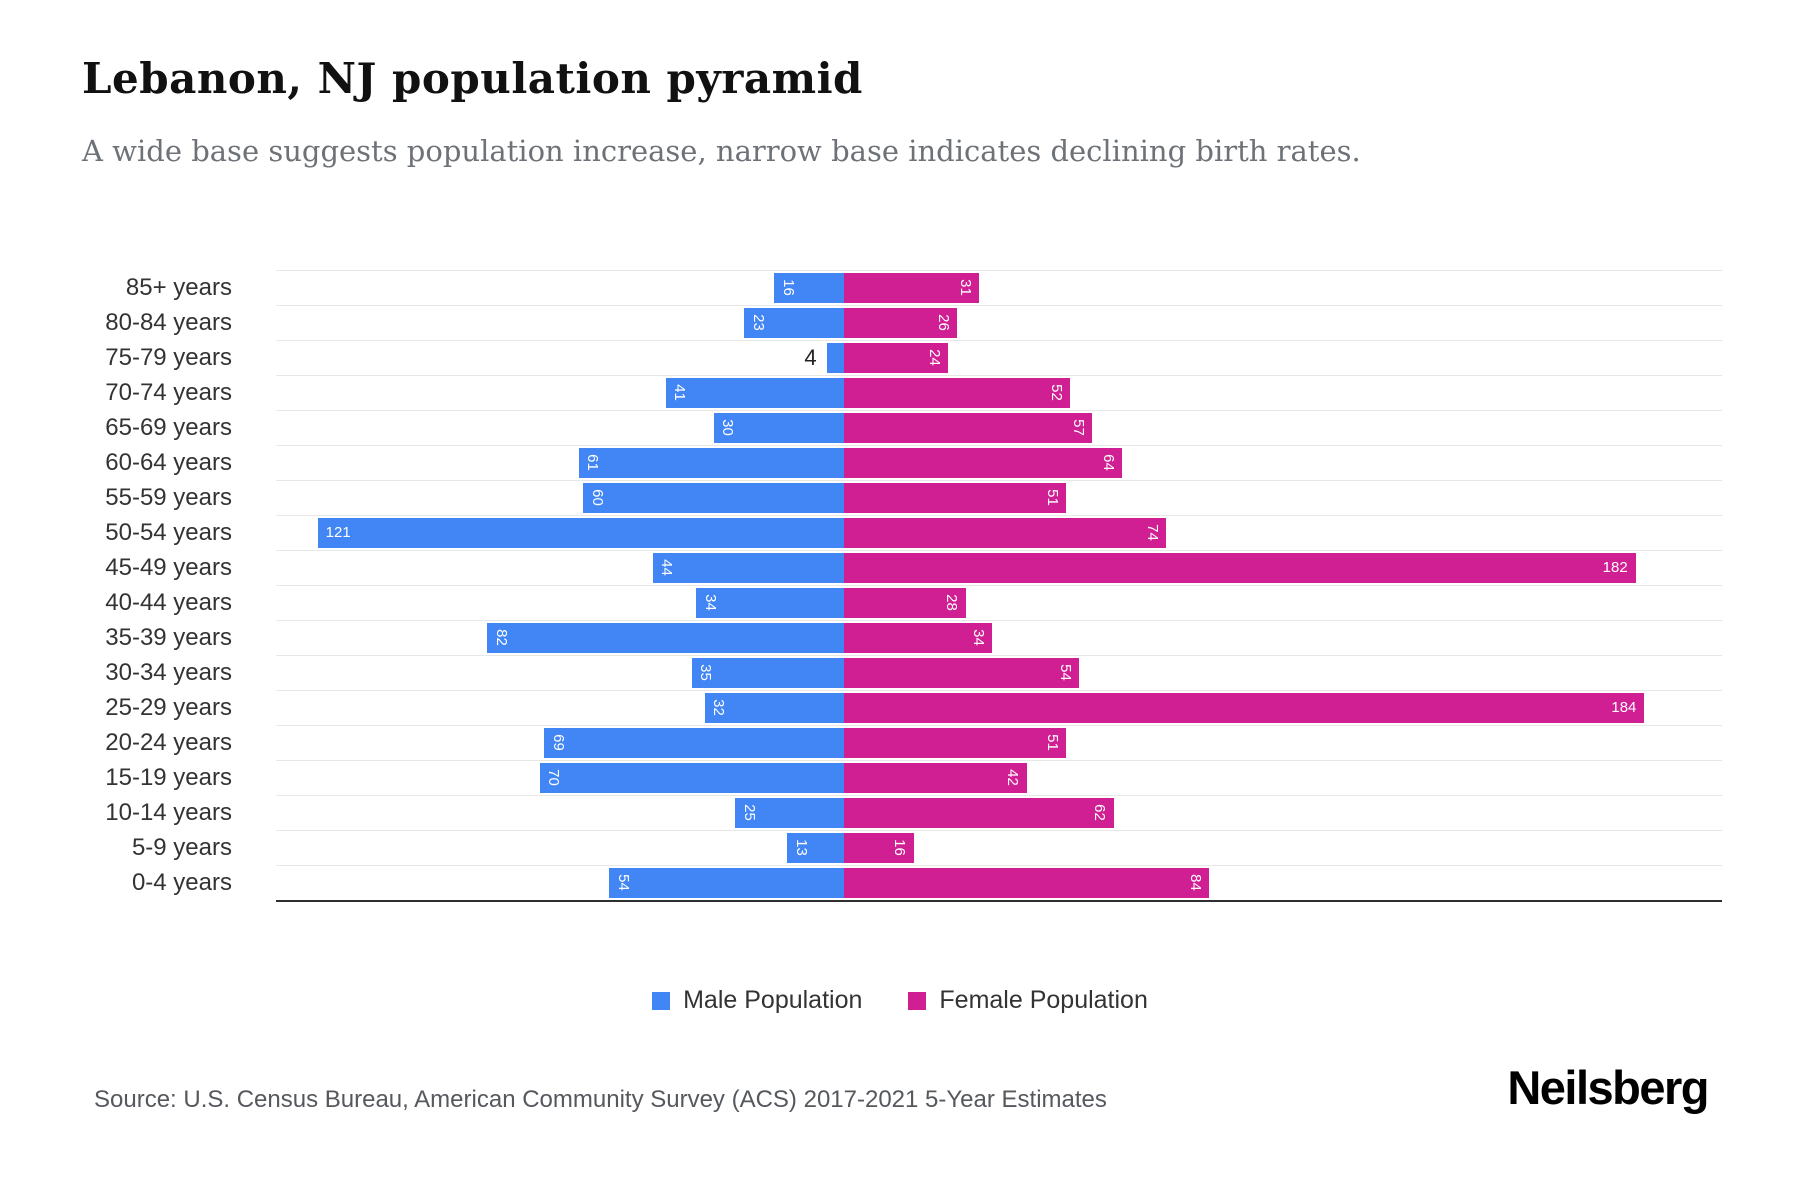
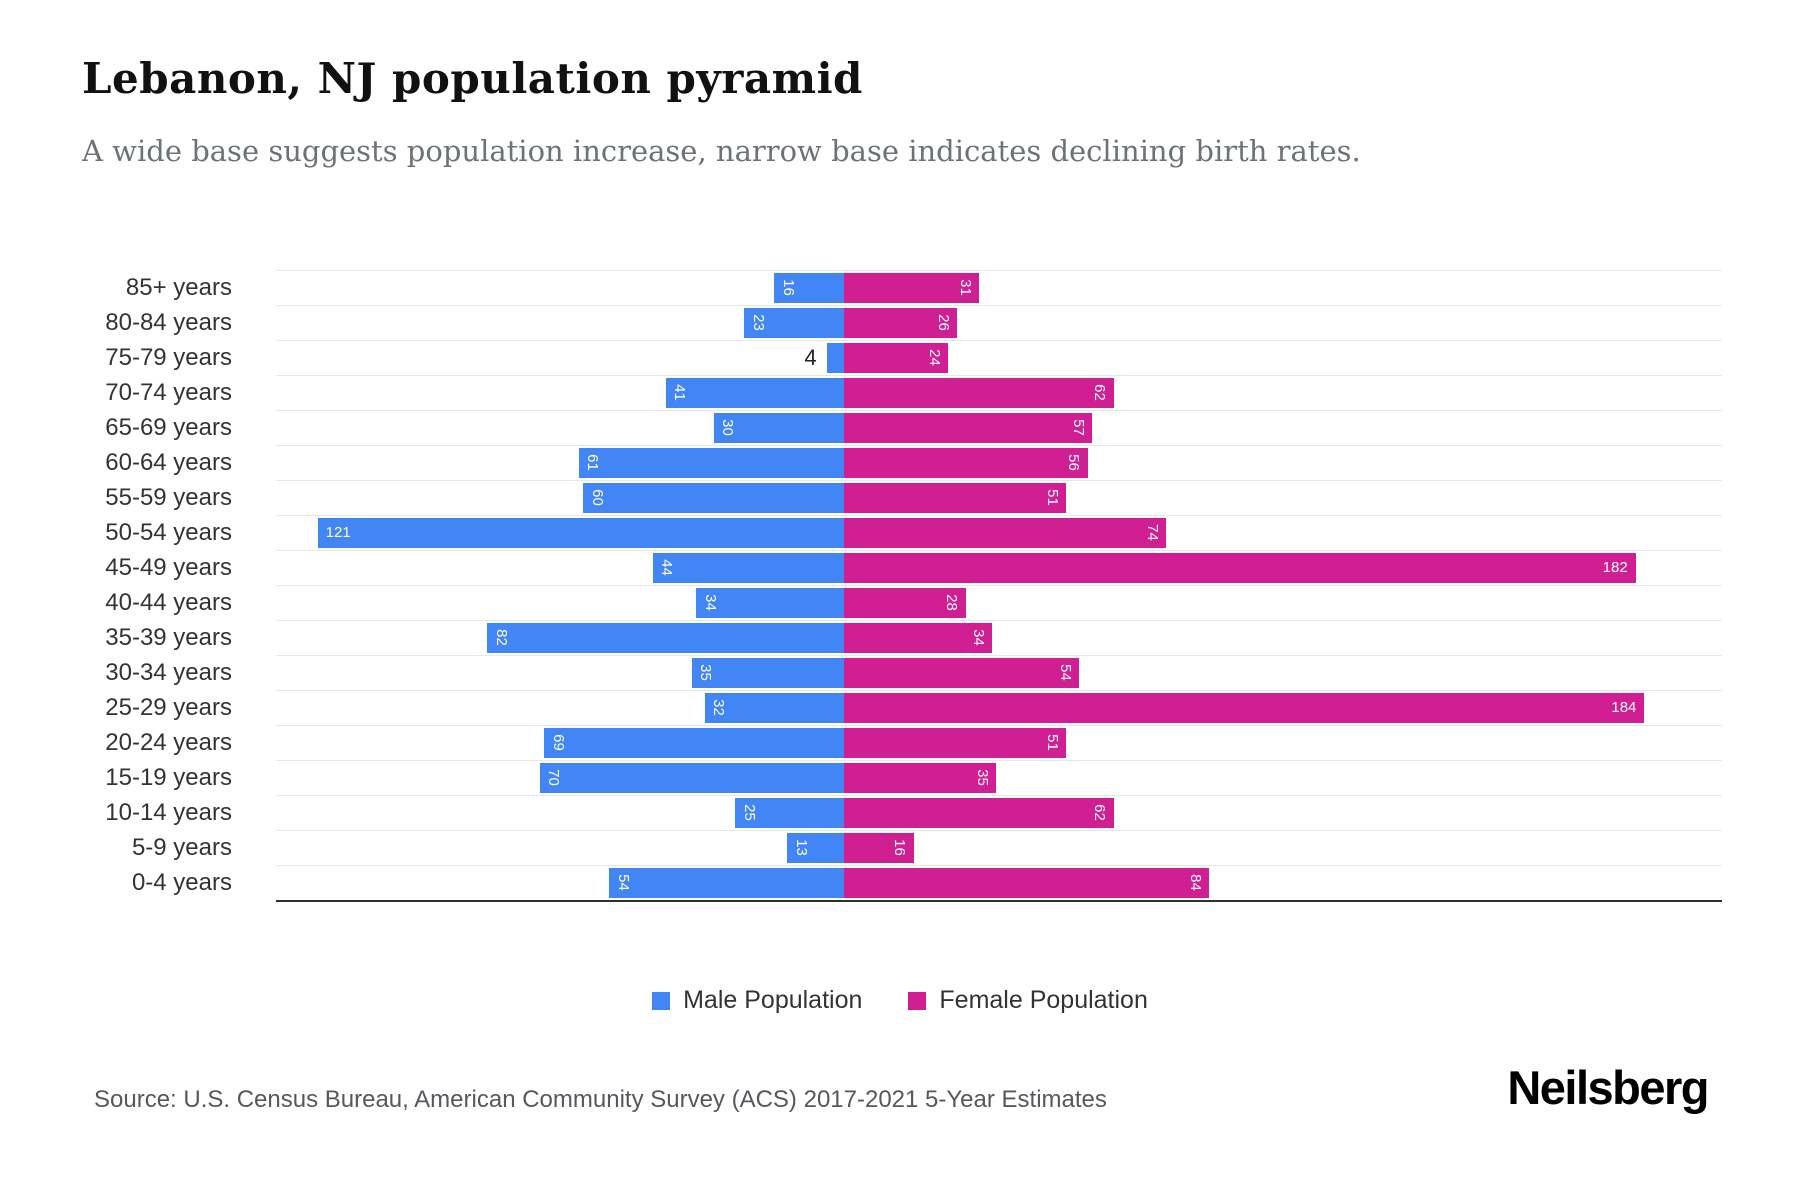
Female Population/70-74 years: 52 -> 62
Female Population/60-64 years: 64 -> 56
Female Population/15-19 years: 42 -> 35
